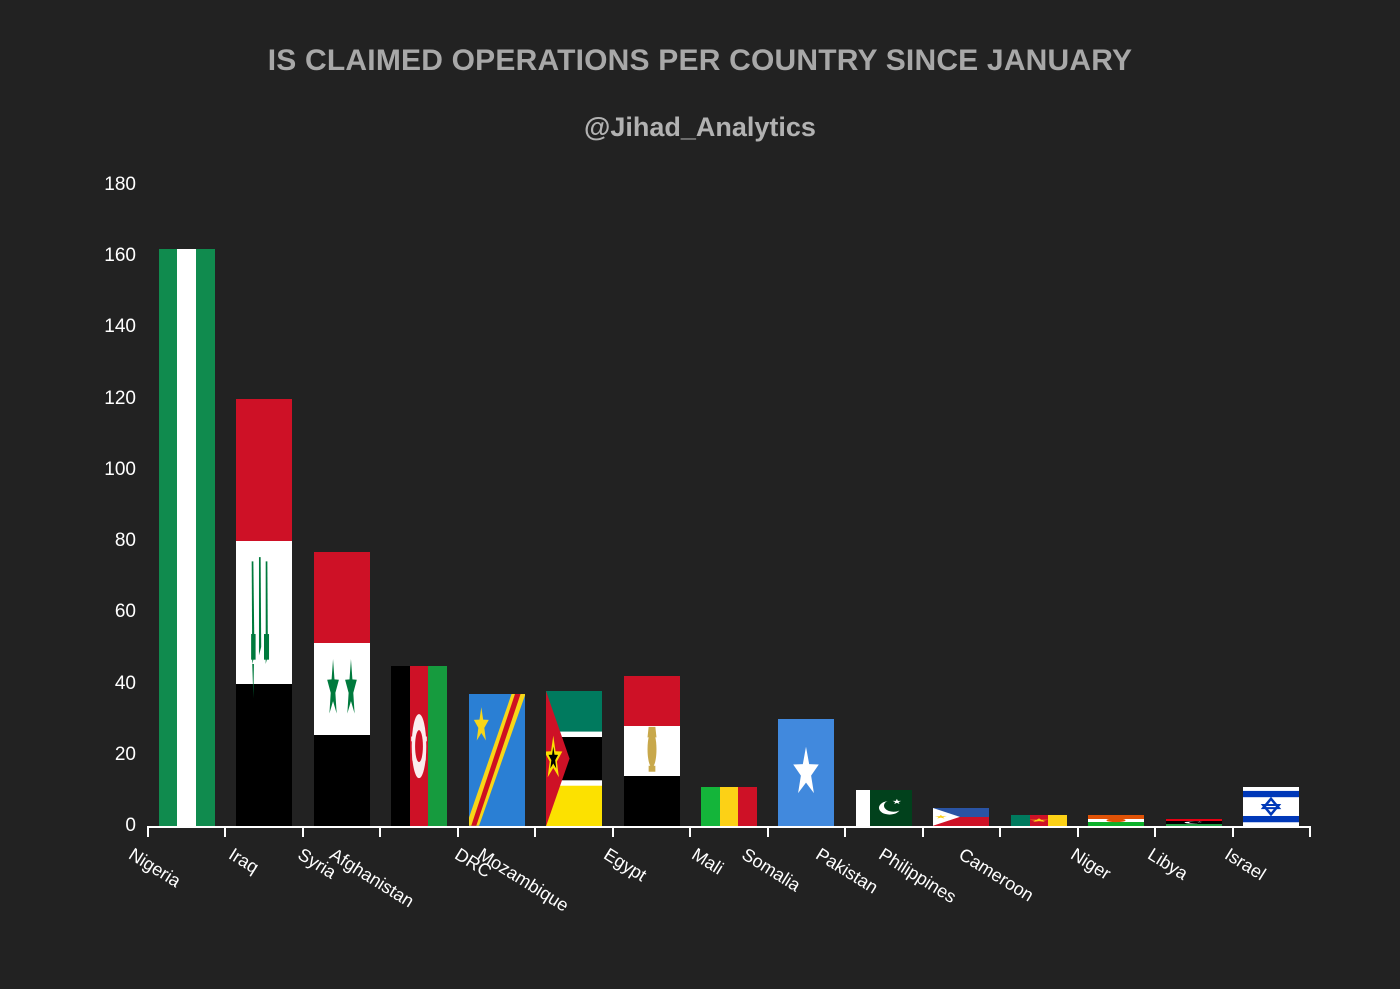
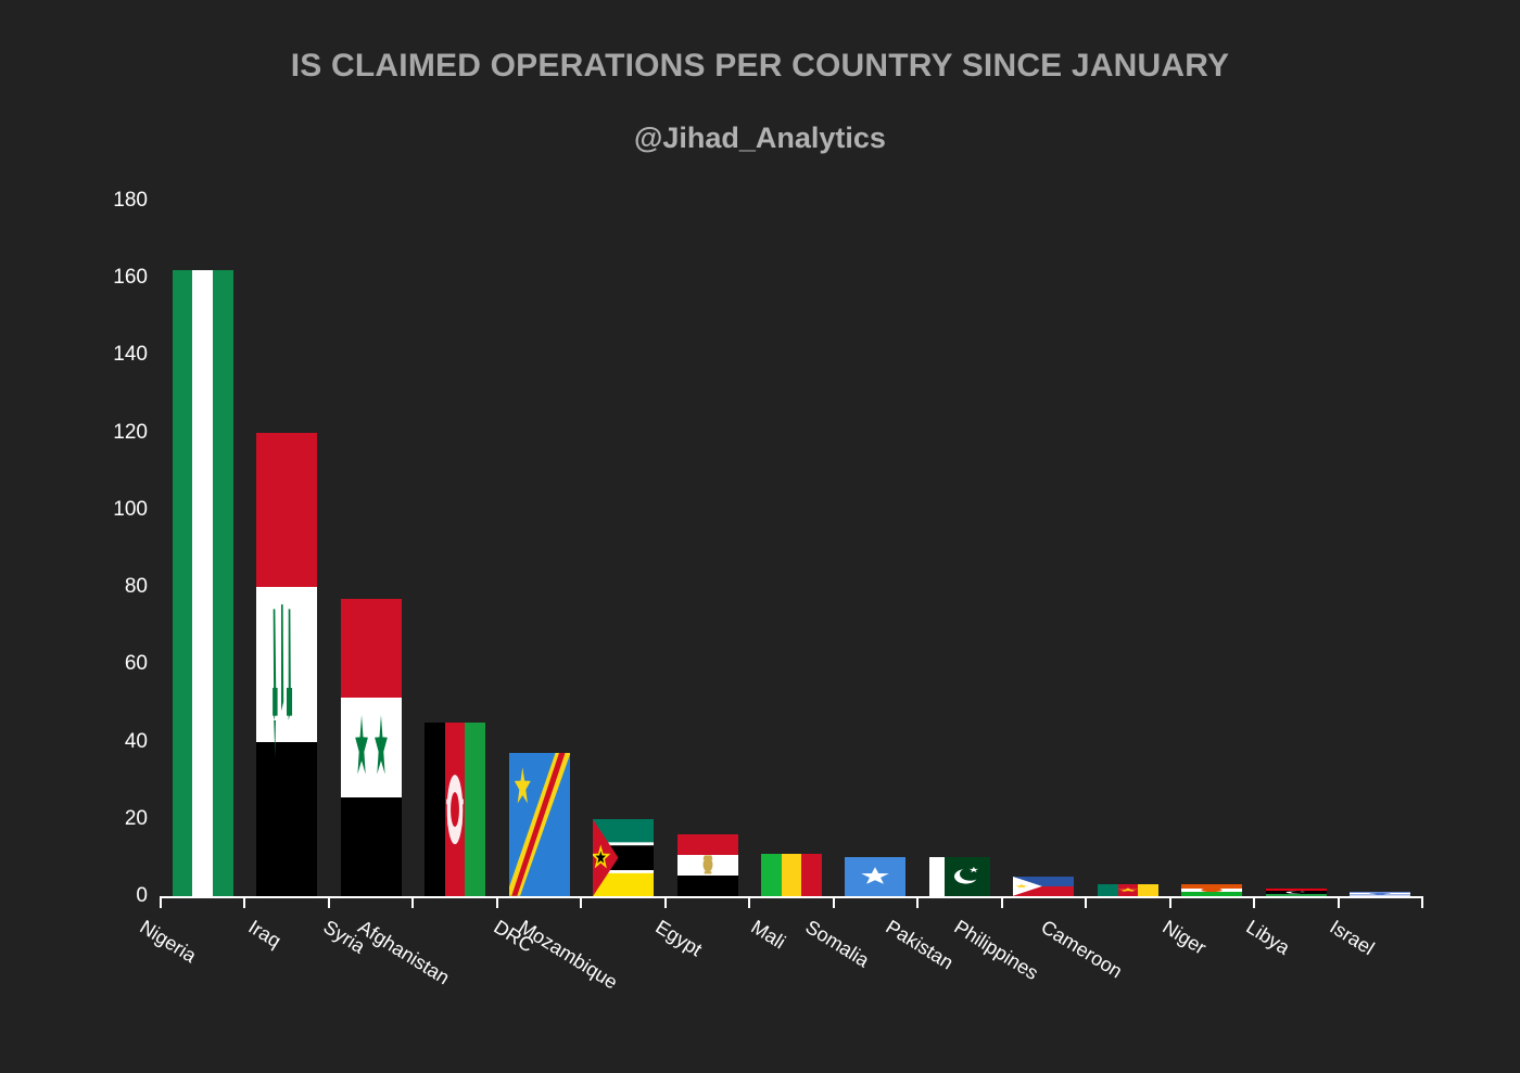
Mozambique: 38 -> 20
Egypt: 42 -> 16
Somalia: 30 -> 10
Israel: 11 -> 1
